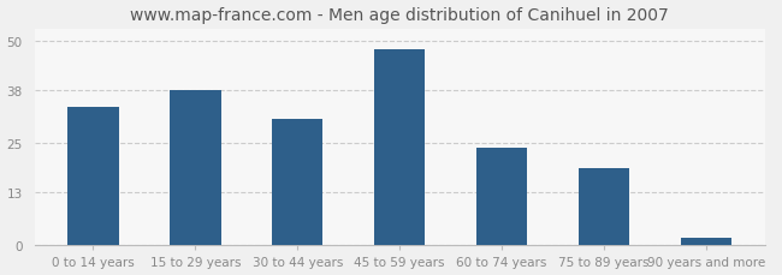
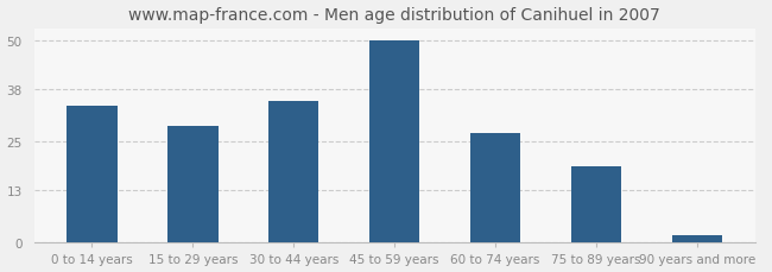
15 to 29 years: 38 -> 29
30 to 44 years: 31 -> 35
45 to 59 years: 48 -> 50
60 to 74 years: 24 -> 27
